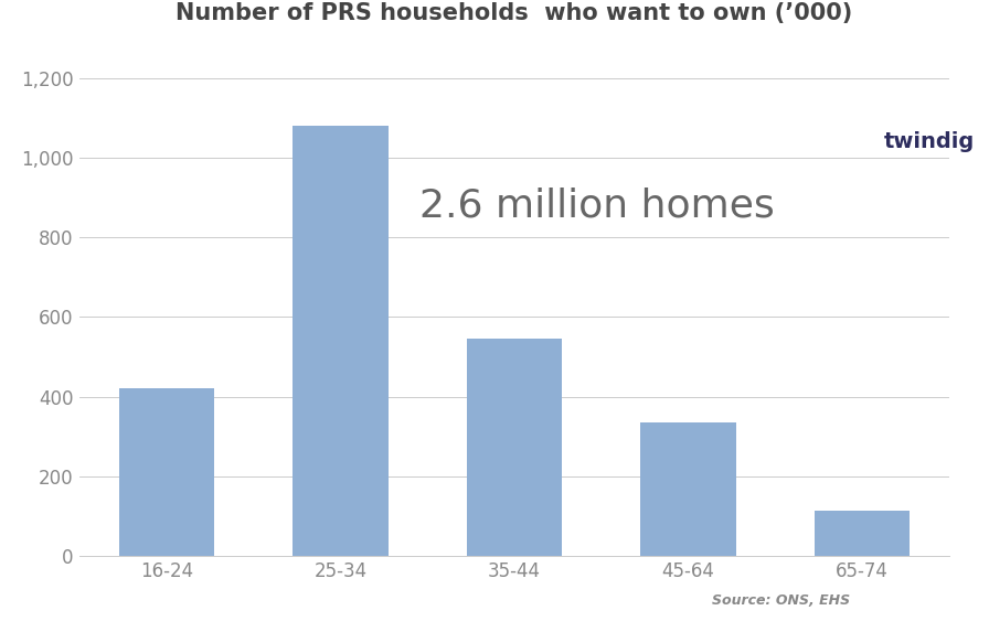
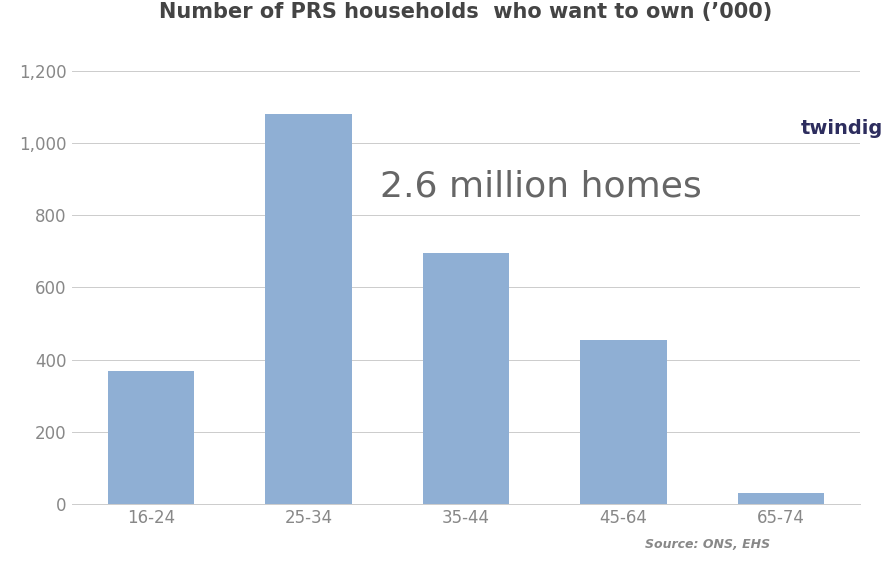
16-24: 420 -> 370
35-44: 545 -> 695
45-64: 335 -> 455
65-74: 115 -> 30
